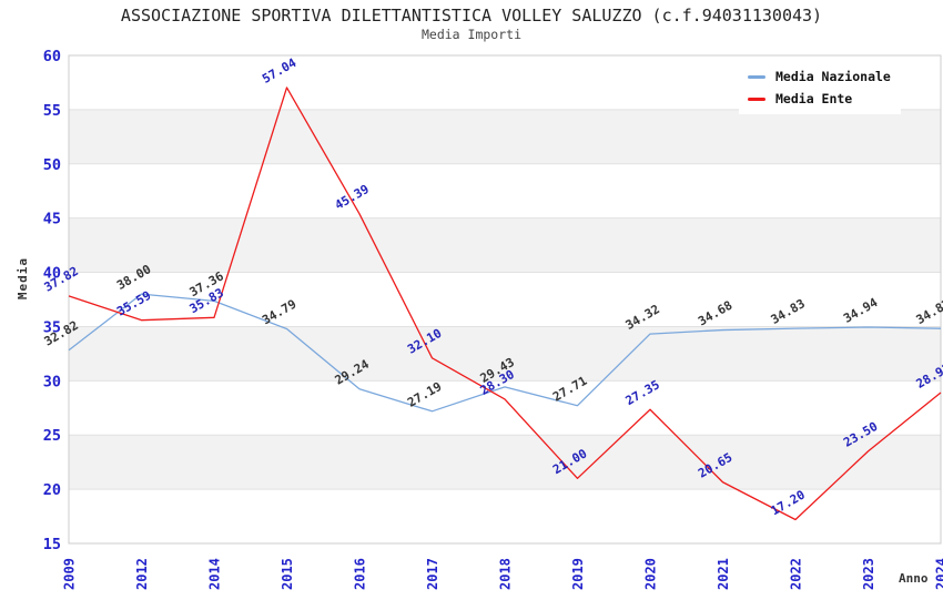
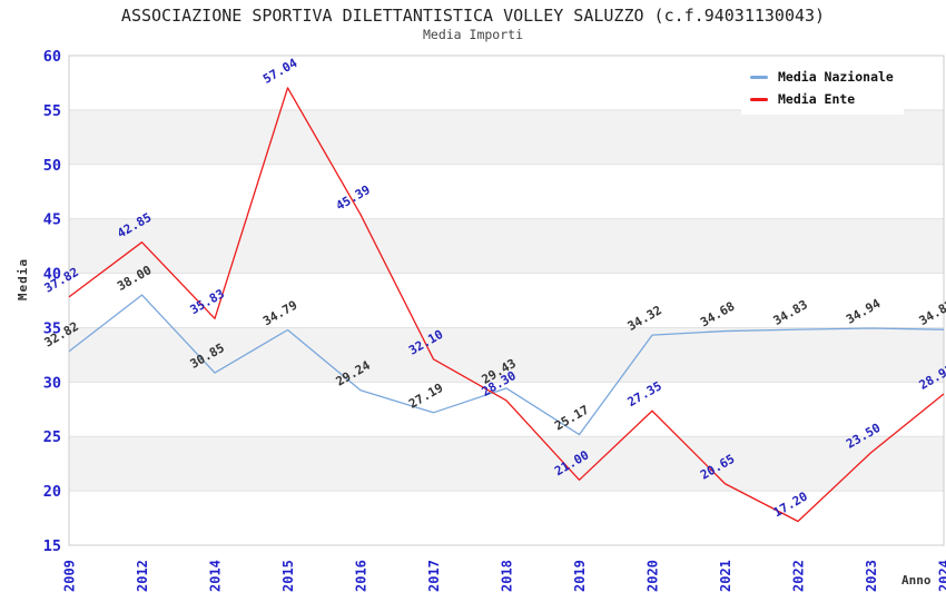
Media Ente/2012: 35.59 -> 42.85
Media Nazionale/2014: 37.36 -> 30.85
Media Nazionale/2019: 27.71 -> 25.17
